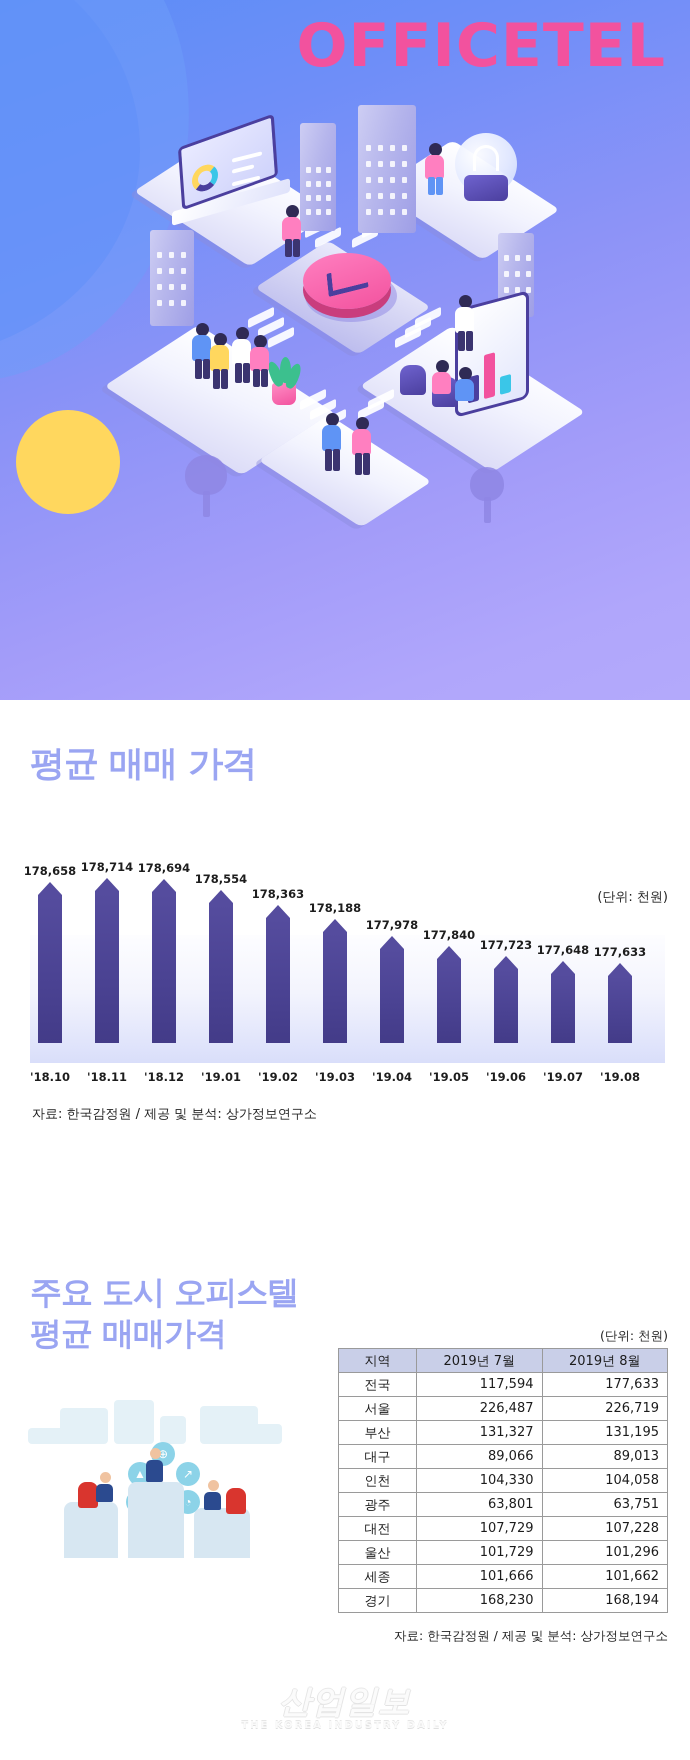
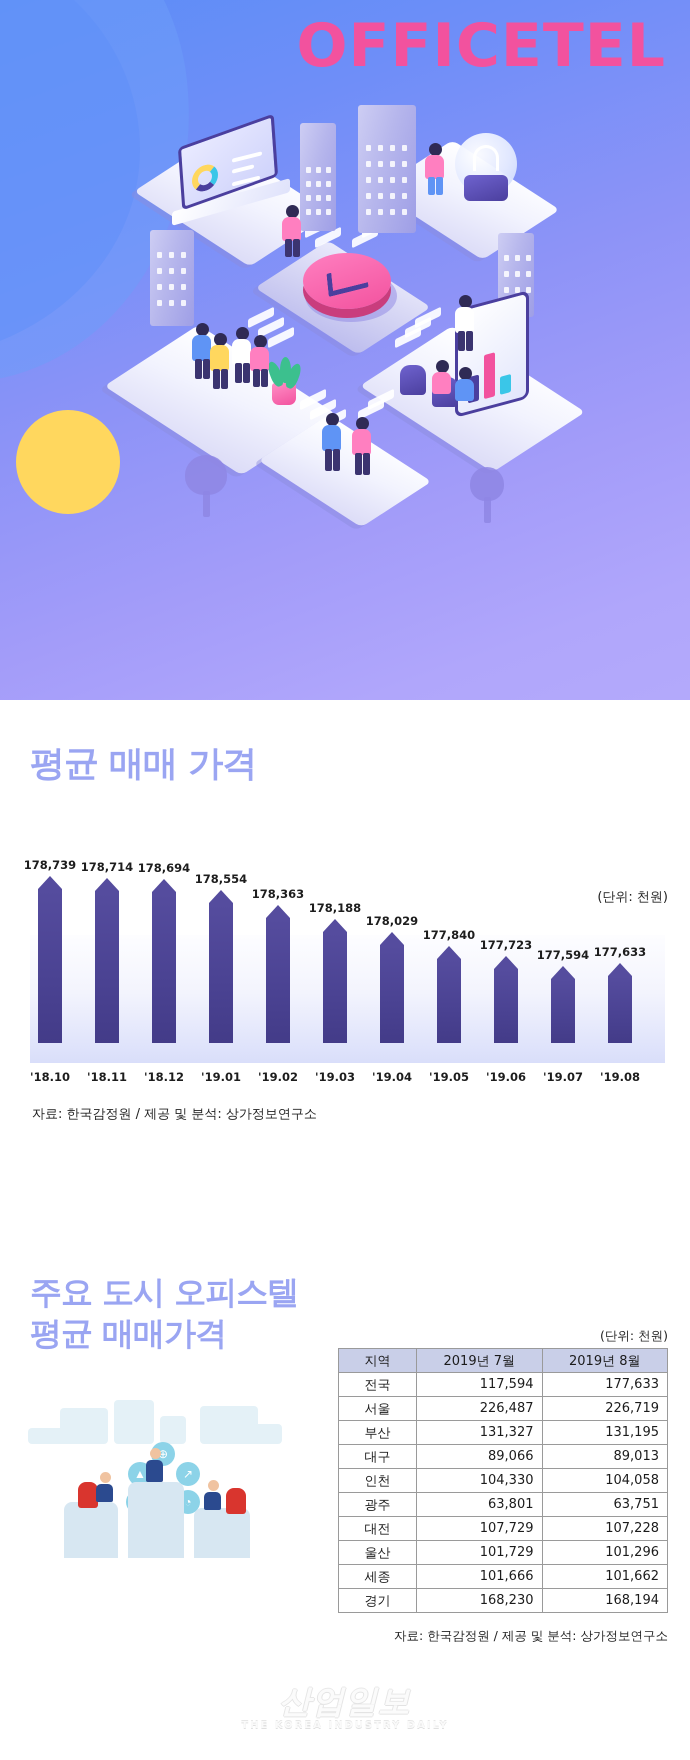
'18.10: 178,658 -> 178,739
'19.04: 177,978 -> 178,029
'19.07: 177,648 -> 177,594
